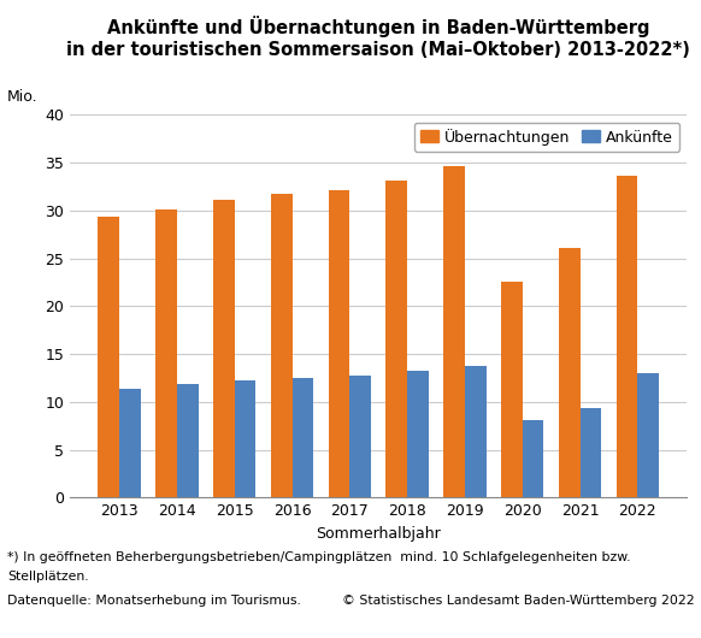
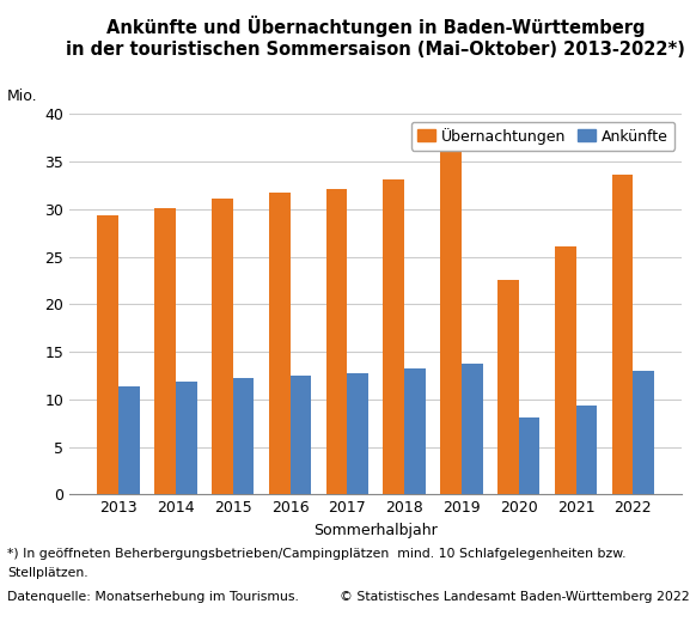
Übernachtungen/2019: 34.6 -> 36.2
